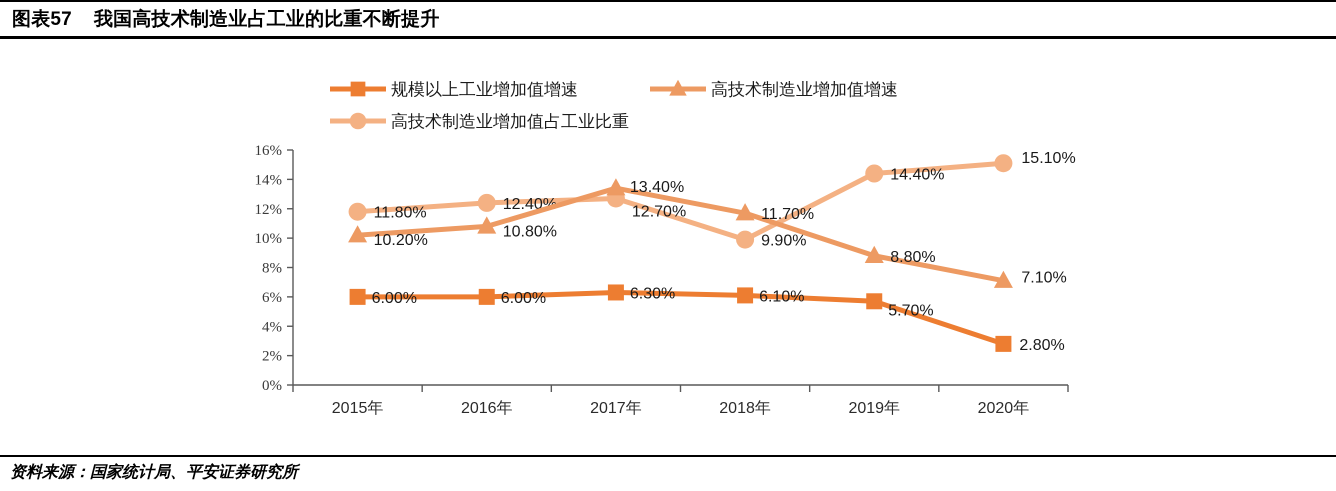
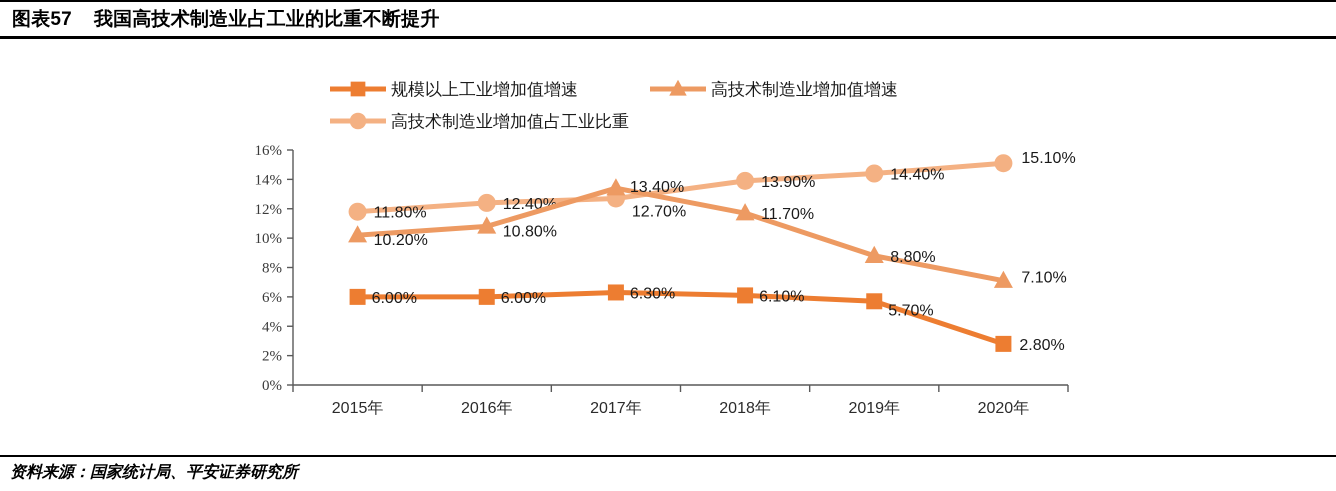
高技术制造业增加值占工业比重/2018年: 9.90% -> 13.90%
